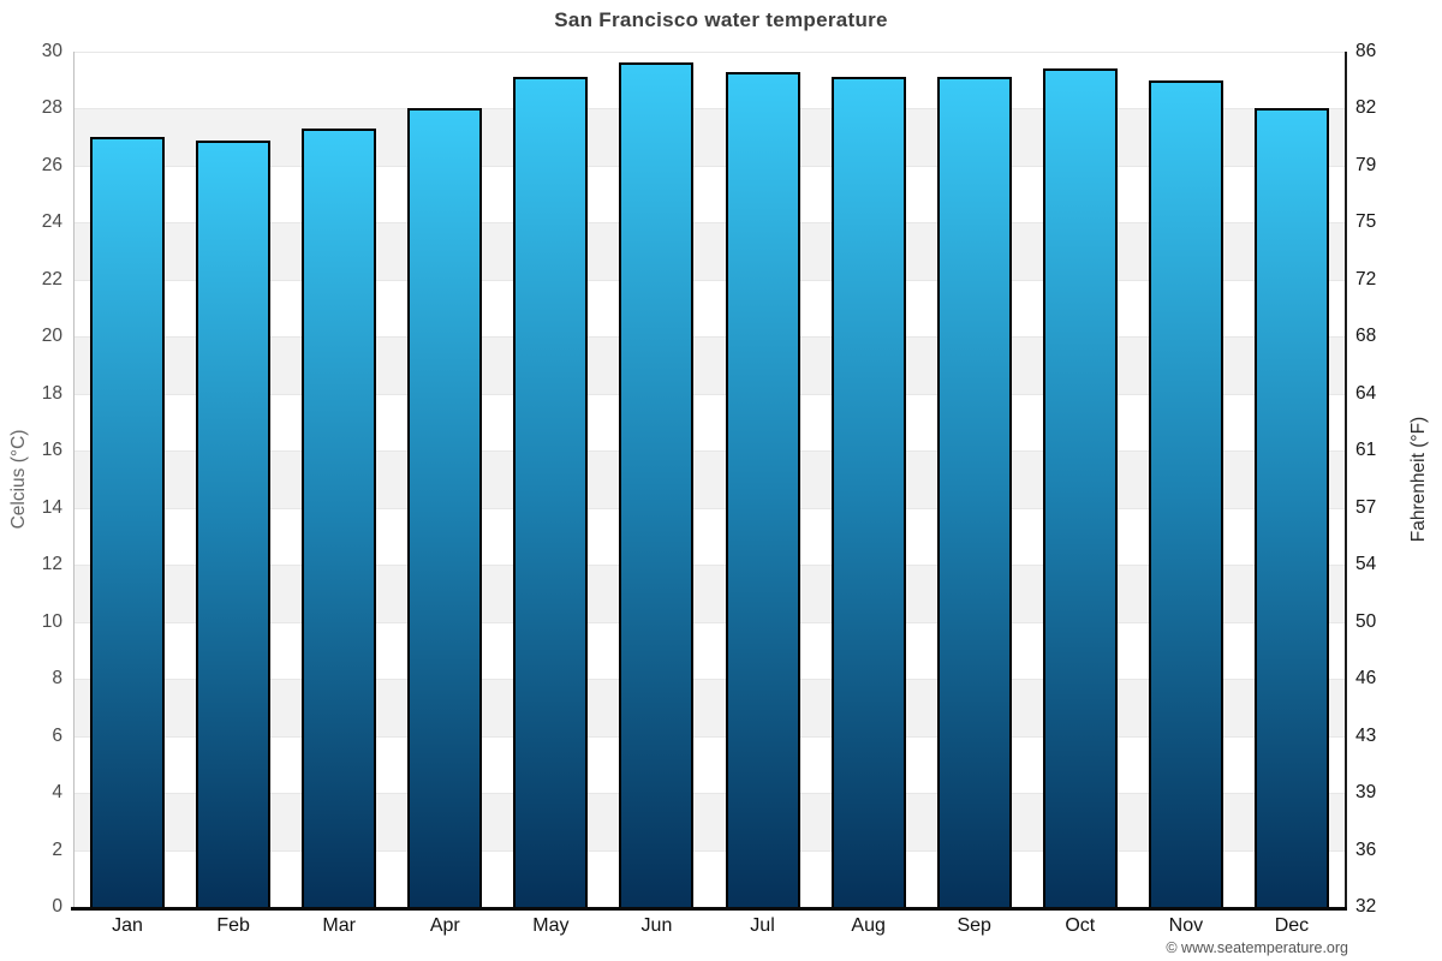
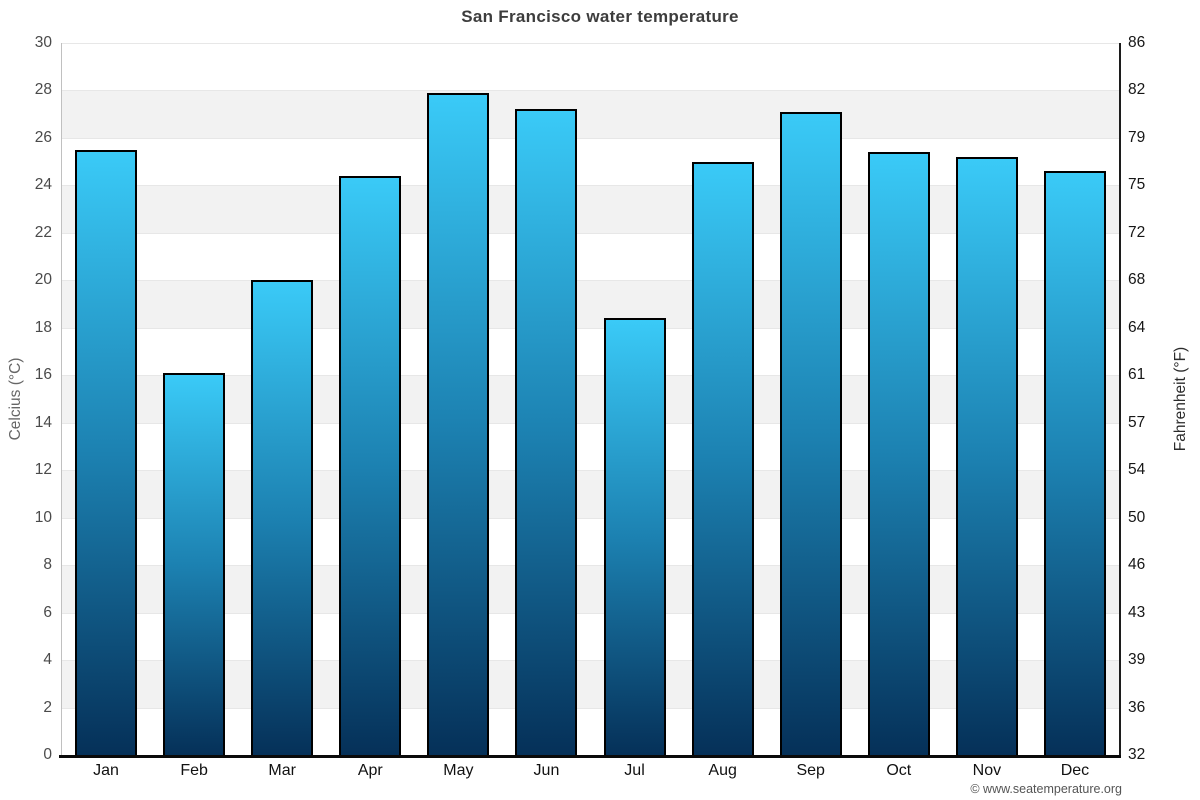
Jan: 27.0 -> 25.5
Feb: 26.9 -> 16.1
Mar: 27.3 -> 20.0
Apr: 28.0 -> 24.4
May: 29.1 -> 27.9
Jun: 29.6 -> 27.2
Jul: 29.3 -> 18.4
Aug: 29.1 -> 25.0
Sep: 29.1 -> 27.1
Oct: 29.4 -> 25.4
Nov: 29.0 -> 25.2
Dec: 28.0 -> 24.6
